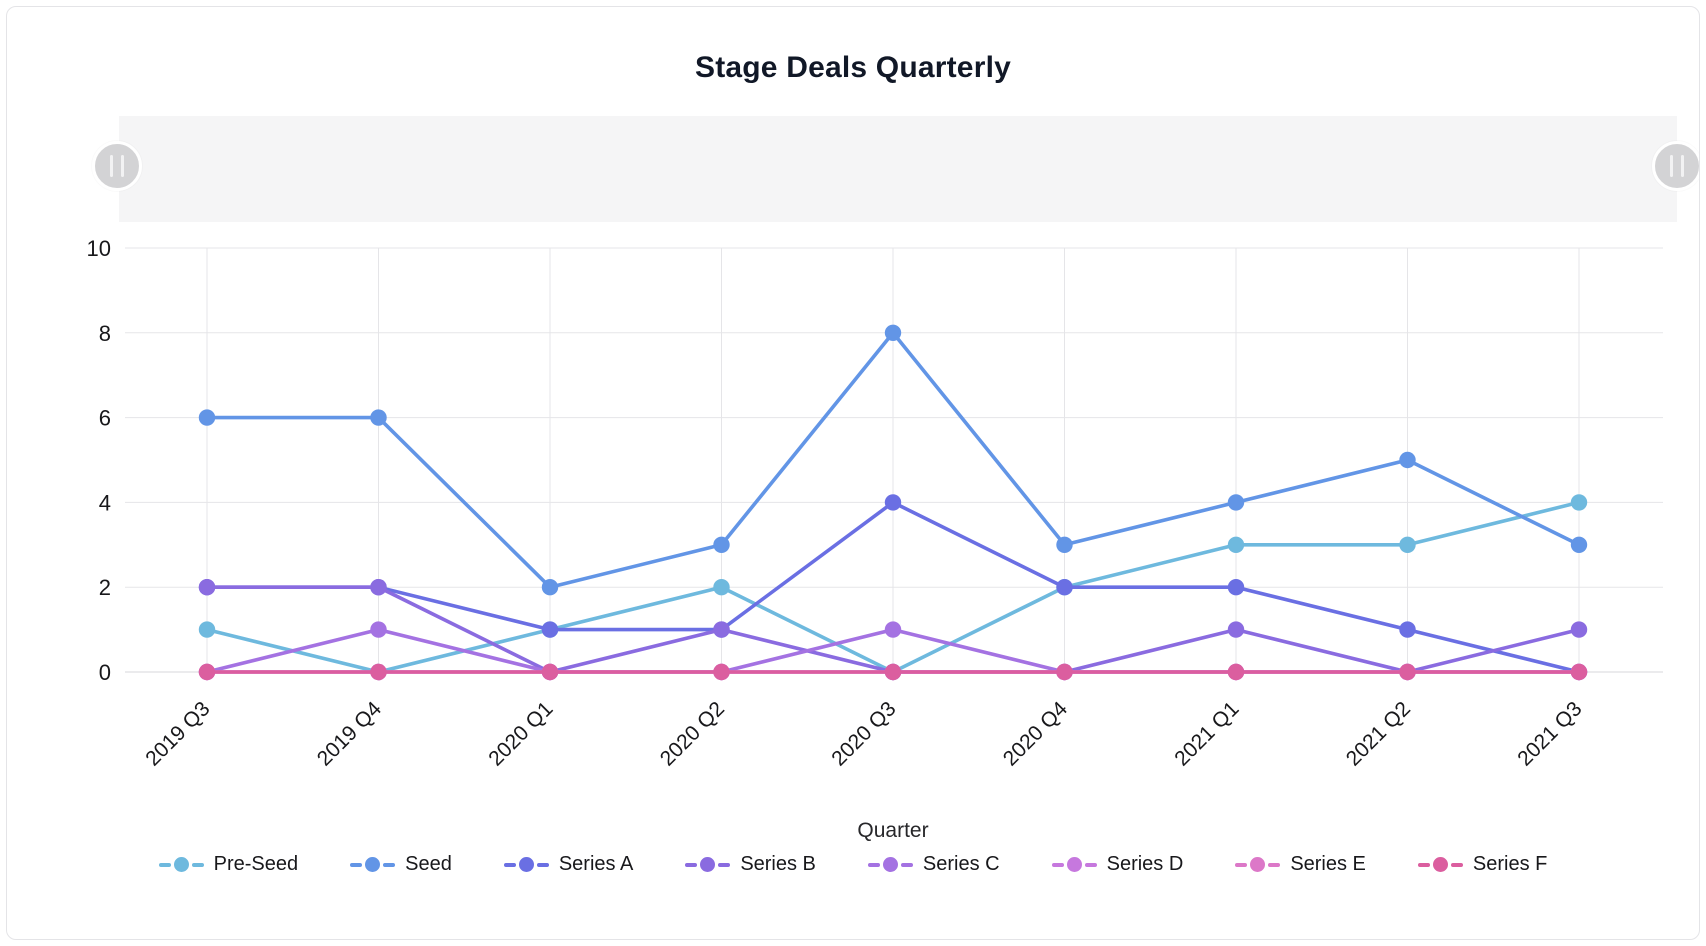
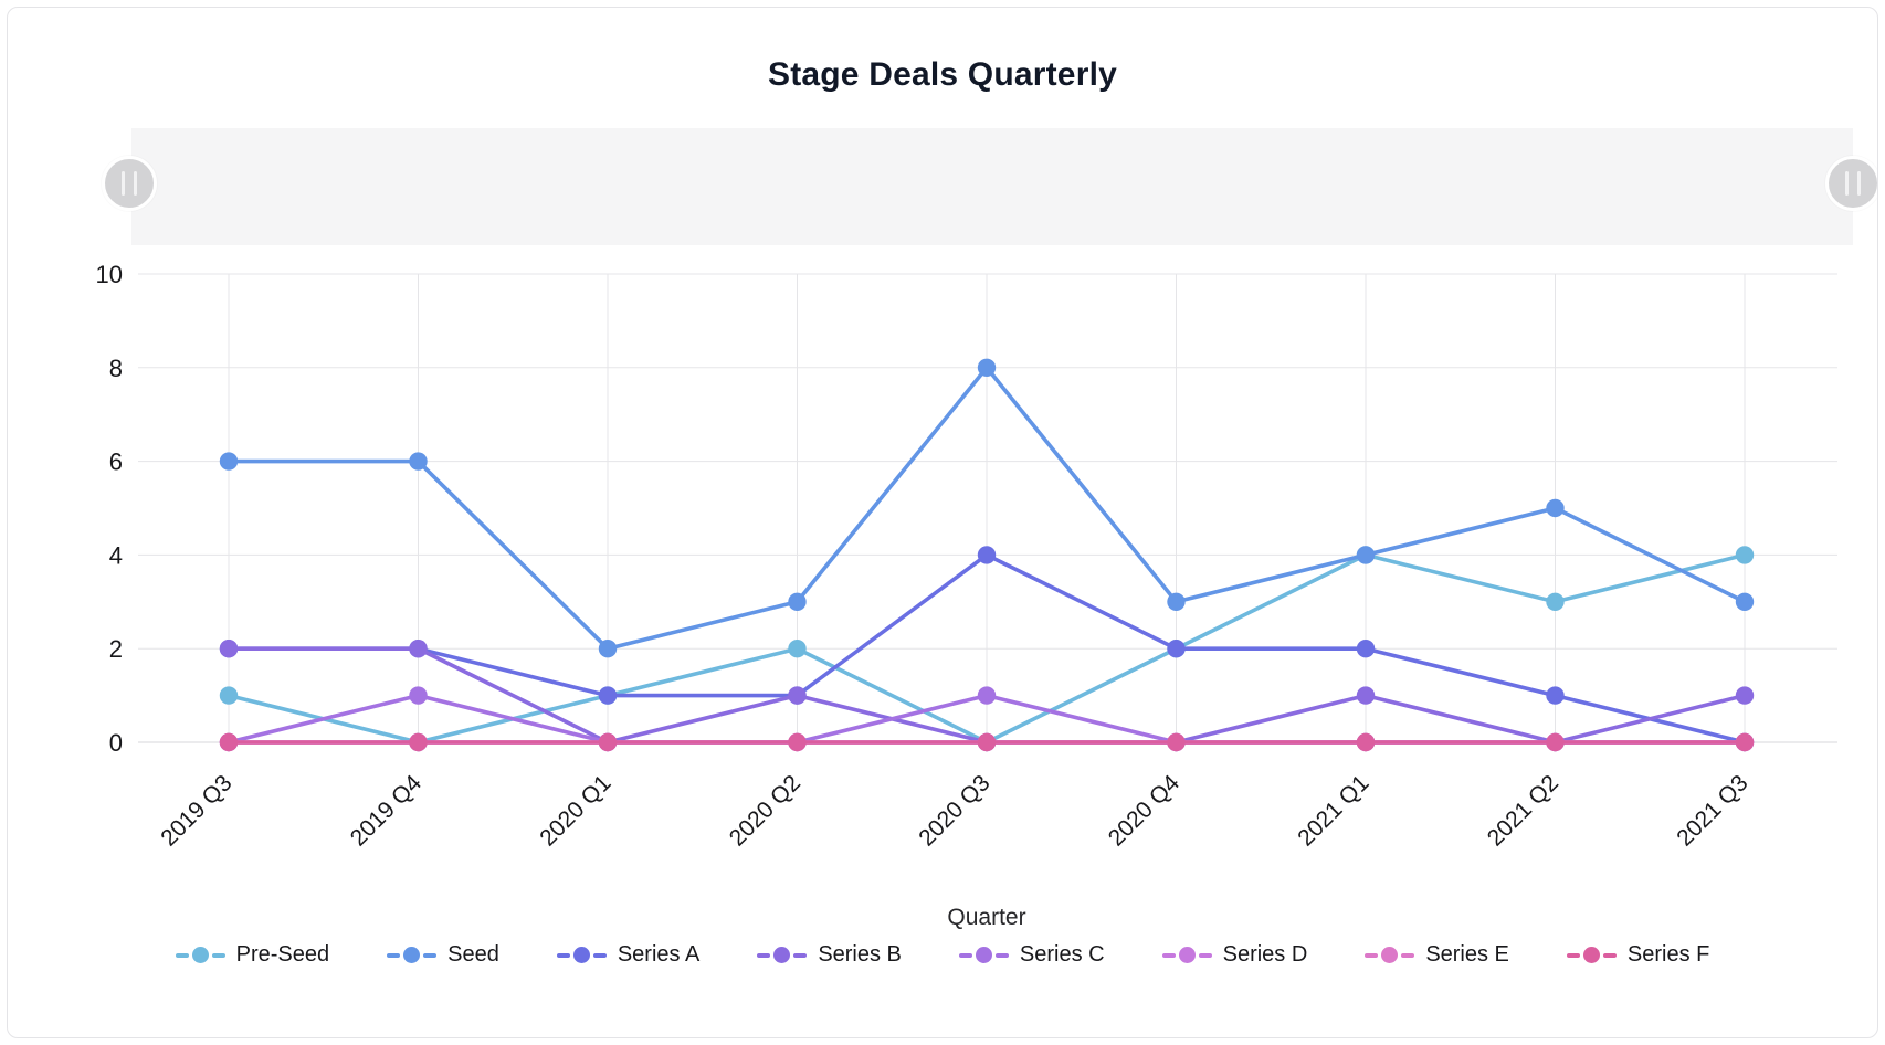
Pre-Seed/2021 Q1: 3 -> 4
